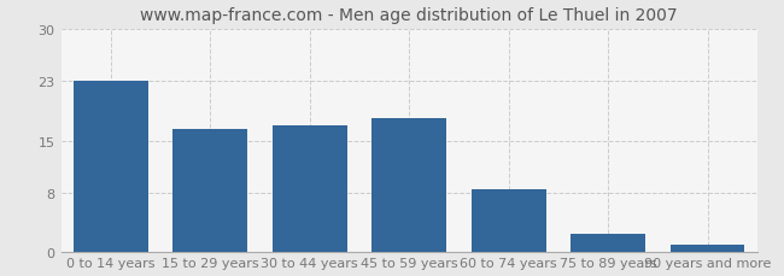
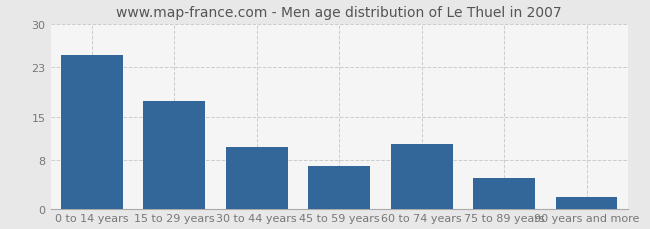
0 to 14 years: 23.0 -> 25.0
15 to 29 years: 16.5 -> 17.6
30 to 44 years: 17.0 -> 10.0
45 to 59 years: 18.0 -> 7.0
60 to 74 years: 8.5 -> 10.6
75 to 89 years: 2.5 -> 5.0
90 years and more: 1.0 -> 2.0
